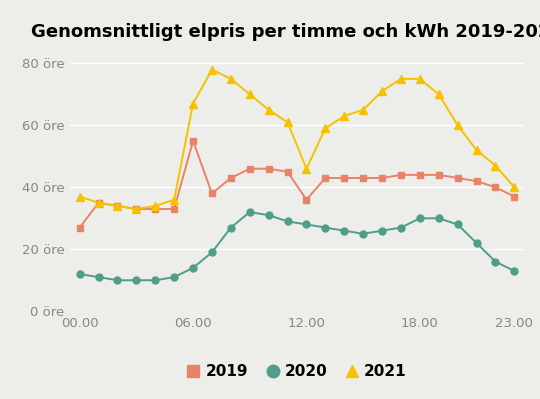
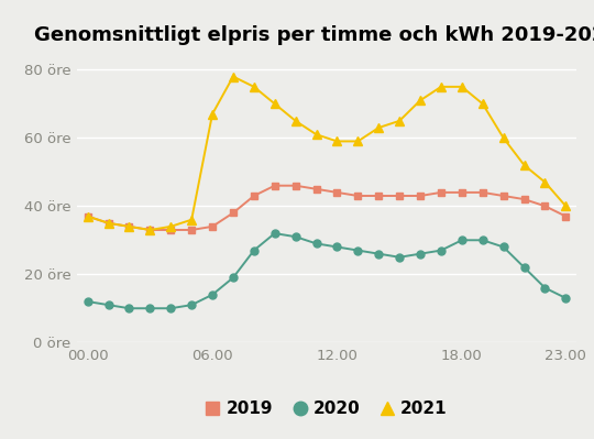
2019/00.00: 27 öre -> 37 öre
2019/06.00: 55 öre -> 34 öre
2019/12.00: 36 öre -> 44 öre
2021/12.00: 46 öre -> 59 öre
